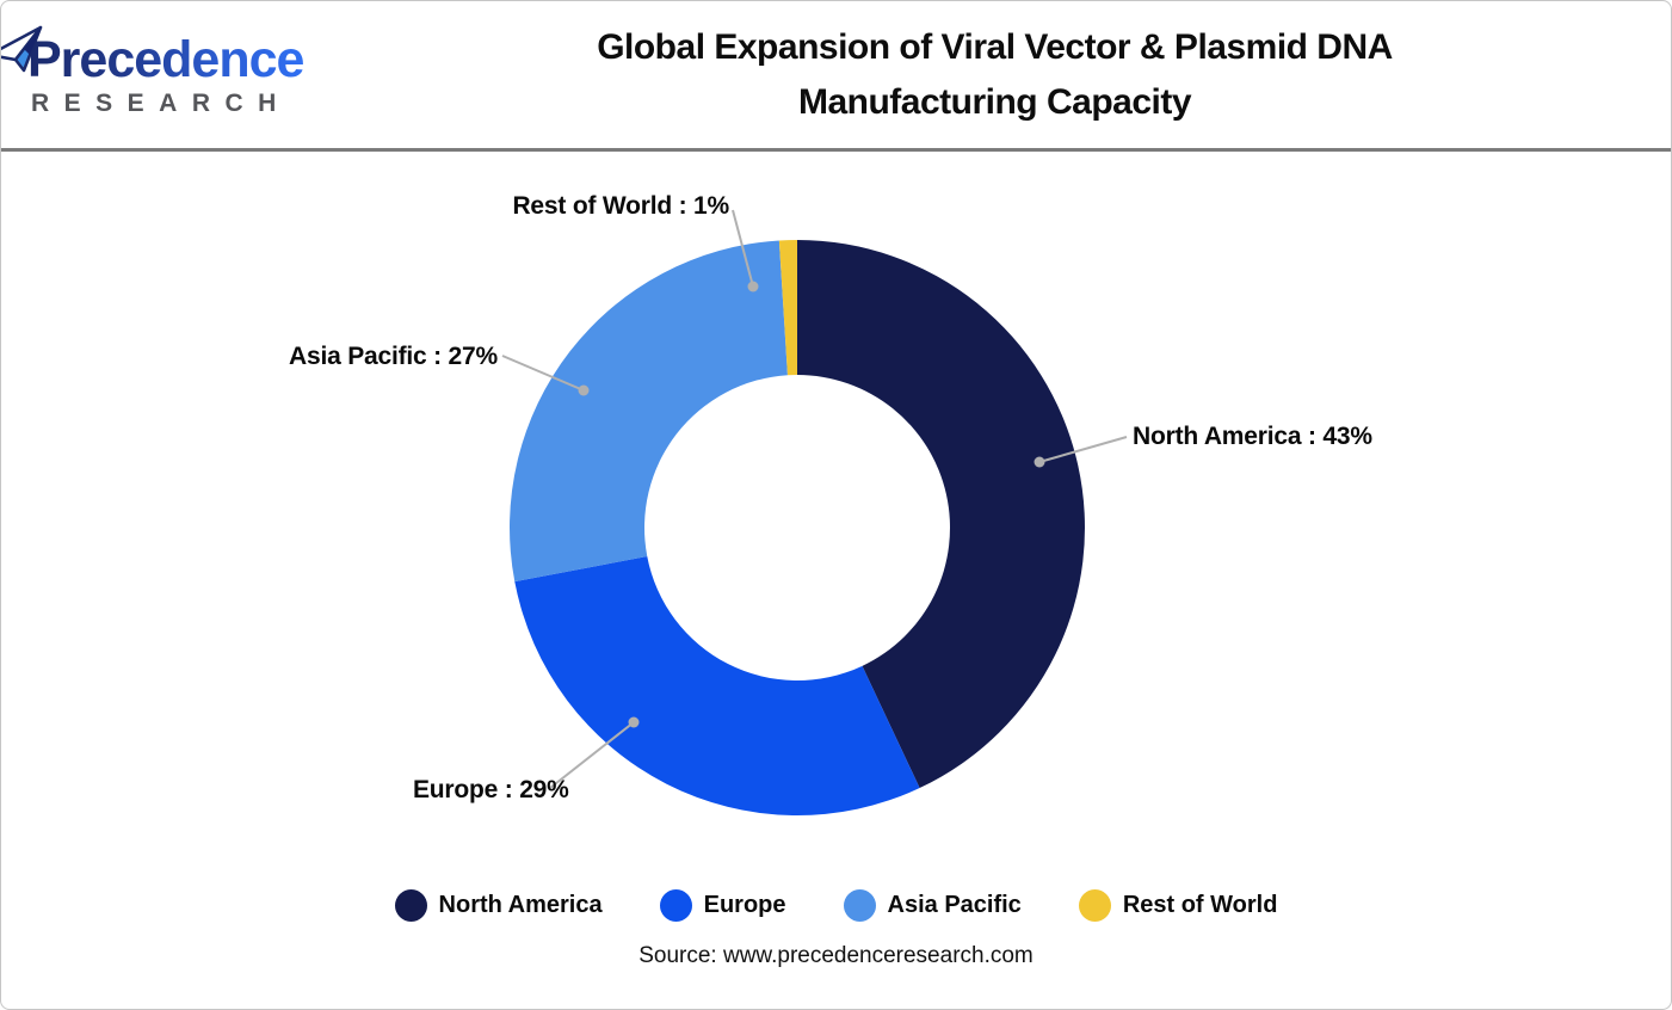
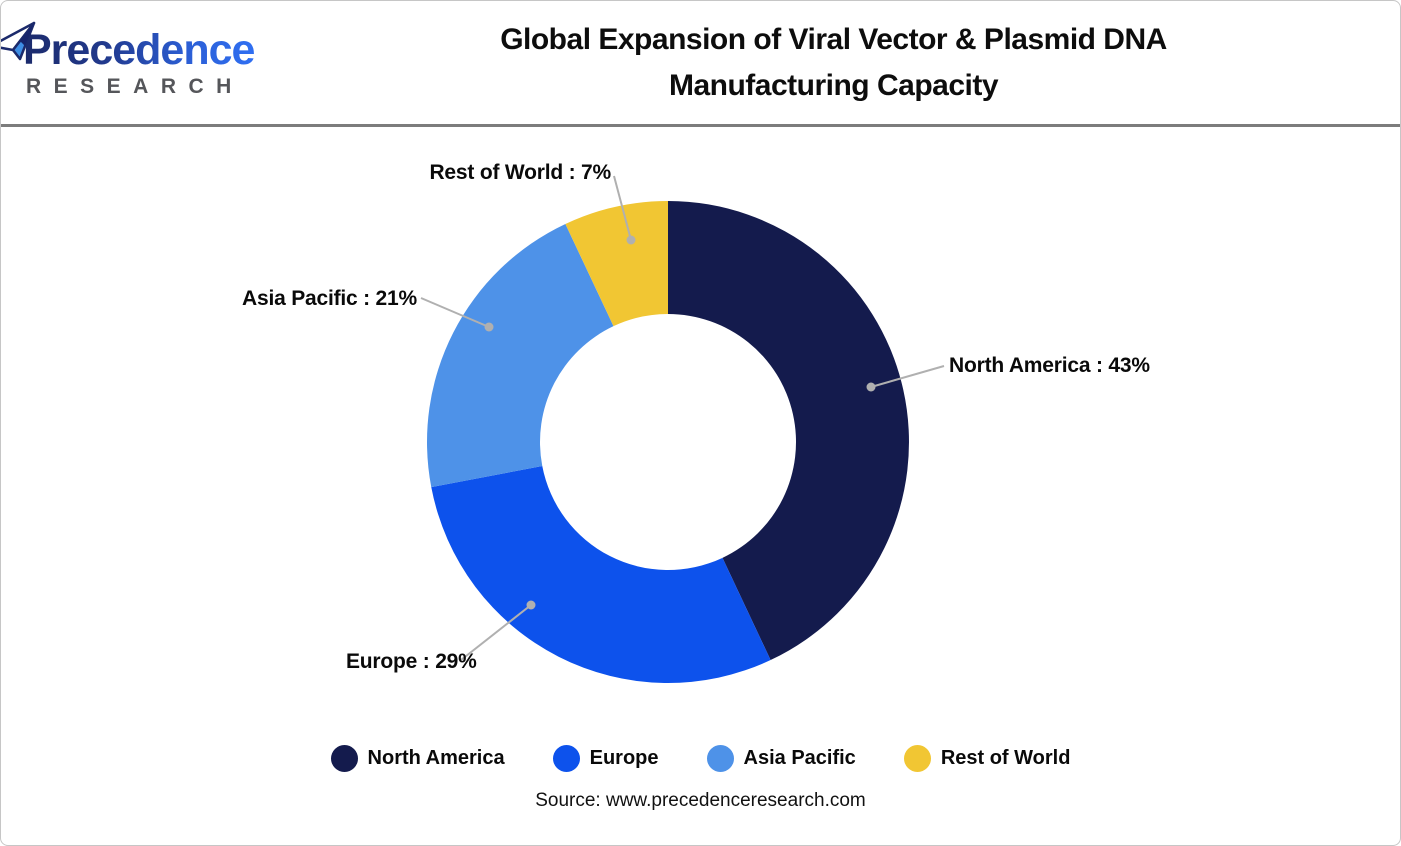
Asia Pacific: 27% -> 21%
Rest of World: 1% -> 7%
